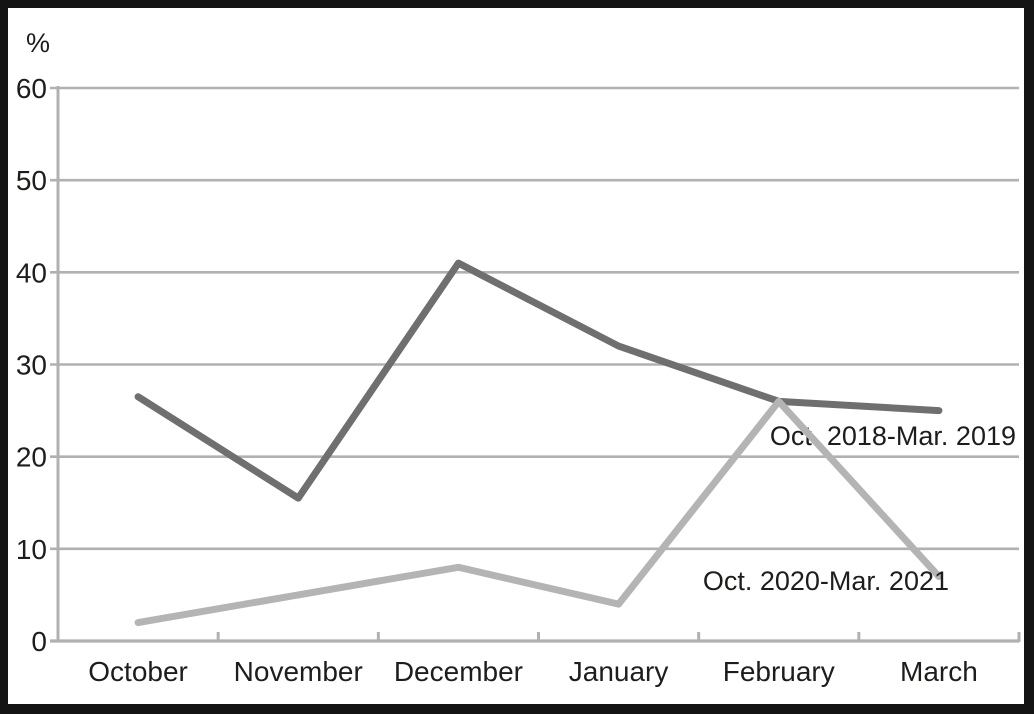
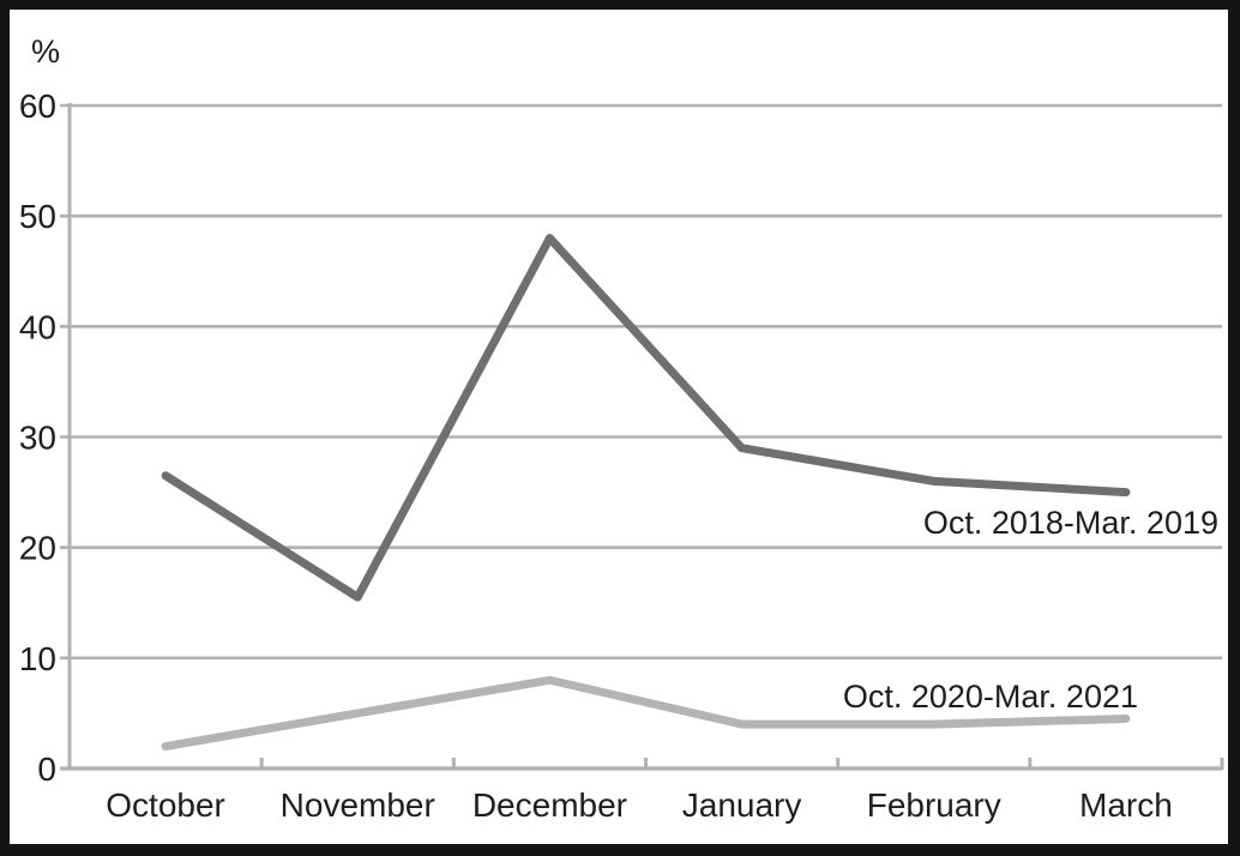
Oct. 2018-Mar. 2019/December: 41 -> 48
Oct. 2018-Mar. 2019/January: 32 -> 29
Oct. 2020-Mar. 2021/February: 26 -> 4
Oct. 2020-Mar. 2021/March: 7 -> 4
